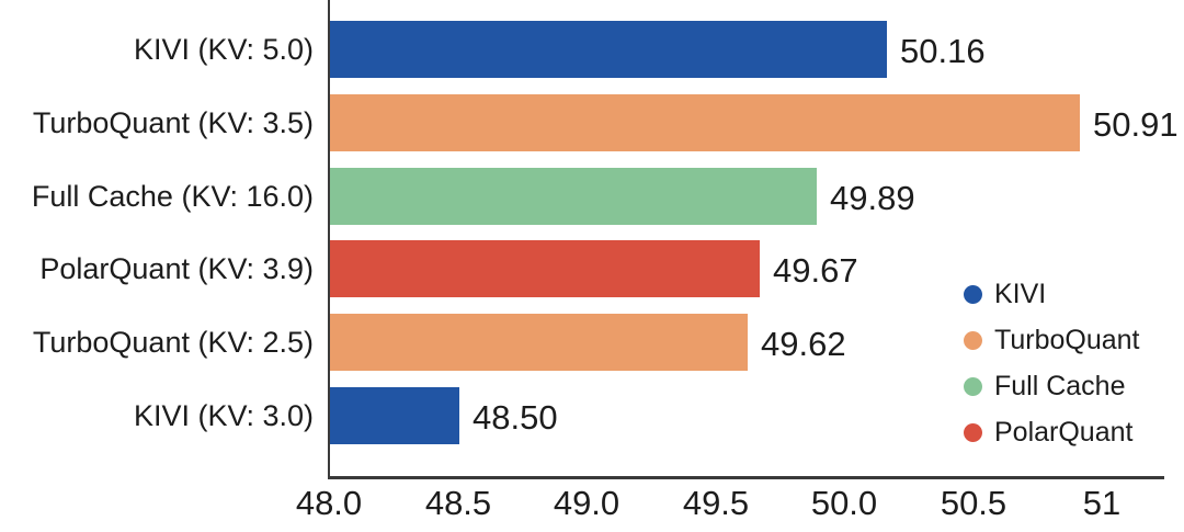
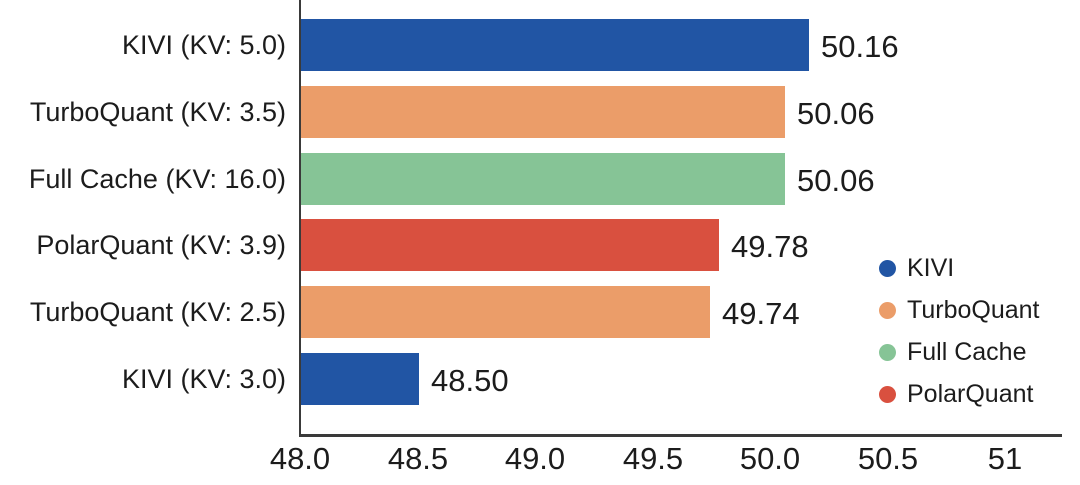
TurboQuant (KV: 3.5): 50.91 -> 50.06
Full Cache (KV: 16.0): 49.89 -> 50.06
PolarQuant (KV: 3.9): 49.67 -> 49.78
TurboQuant (KV: 2.5): 49.62 -> 49.74
